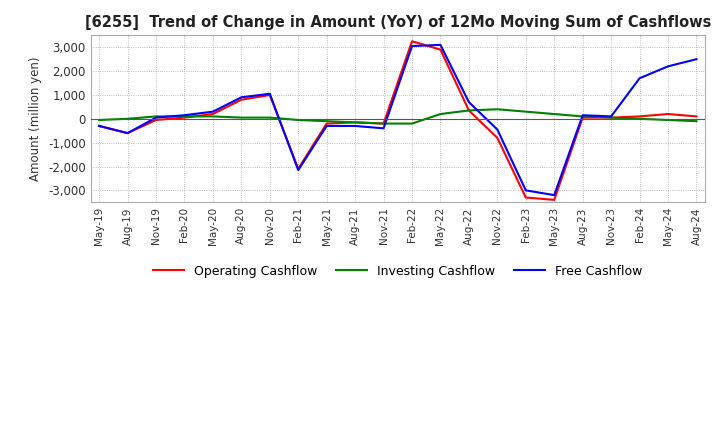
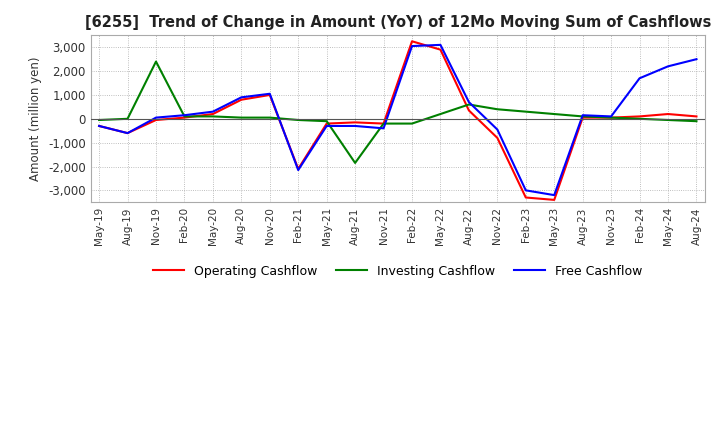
Investing Cashflow/Nov-19: 100 -> 2,400
Investing Cashflow/Aug-21: -150 -> -1,850
Investing Cashflow/Aug-22: 350 -> 600
